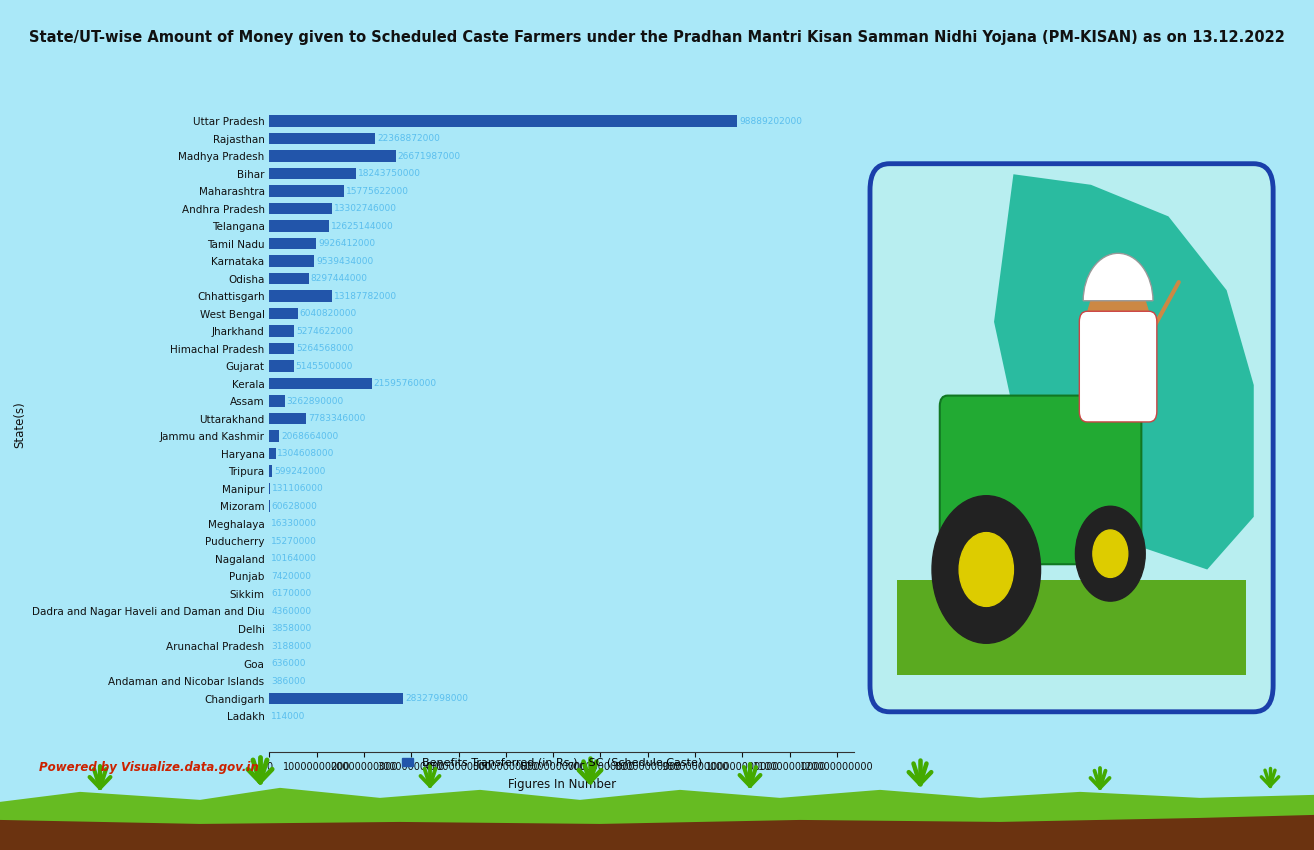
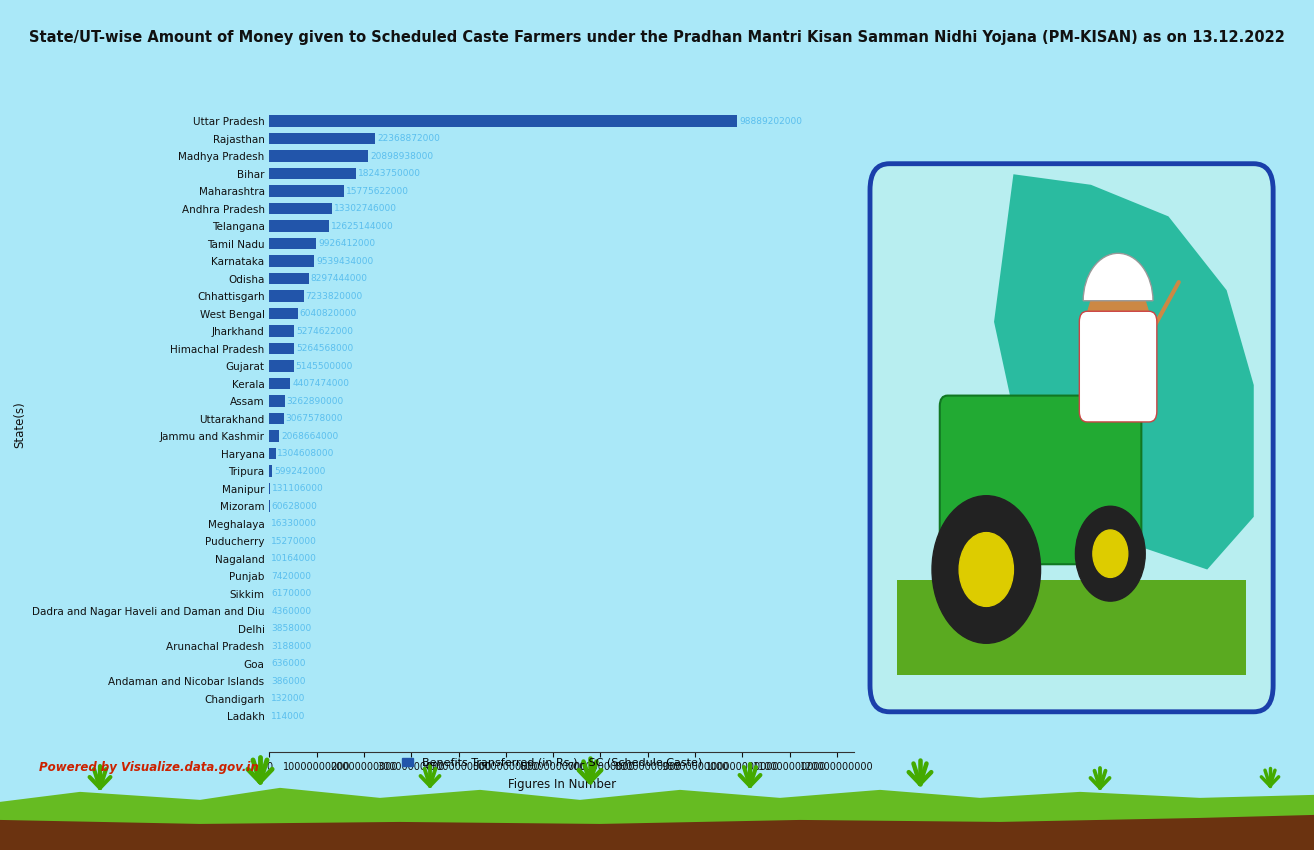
Madhya Pradesh: 26671987000 -> 20898938000
Chhattisgarh: 13187782000 -> 7233820000
Kerala: 21595760000 -> 4407474000
Uttarakhand: 7783346000 -> 3067578000
Chandigarh: 28327998000 -> 132000
